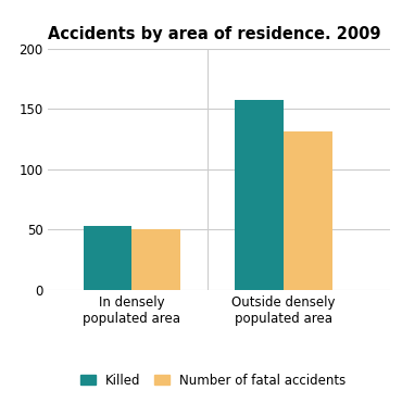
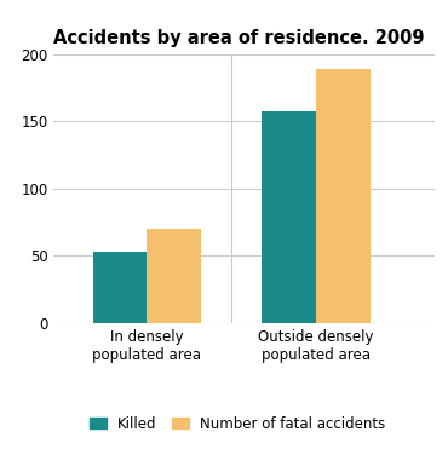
Number of fatal accidents/In densely populated area: 50 -> 70
Number of fatal accidents/Outside densely populated area: 131 -> 189
